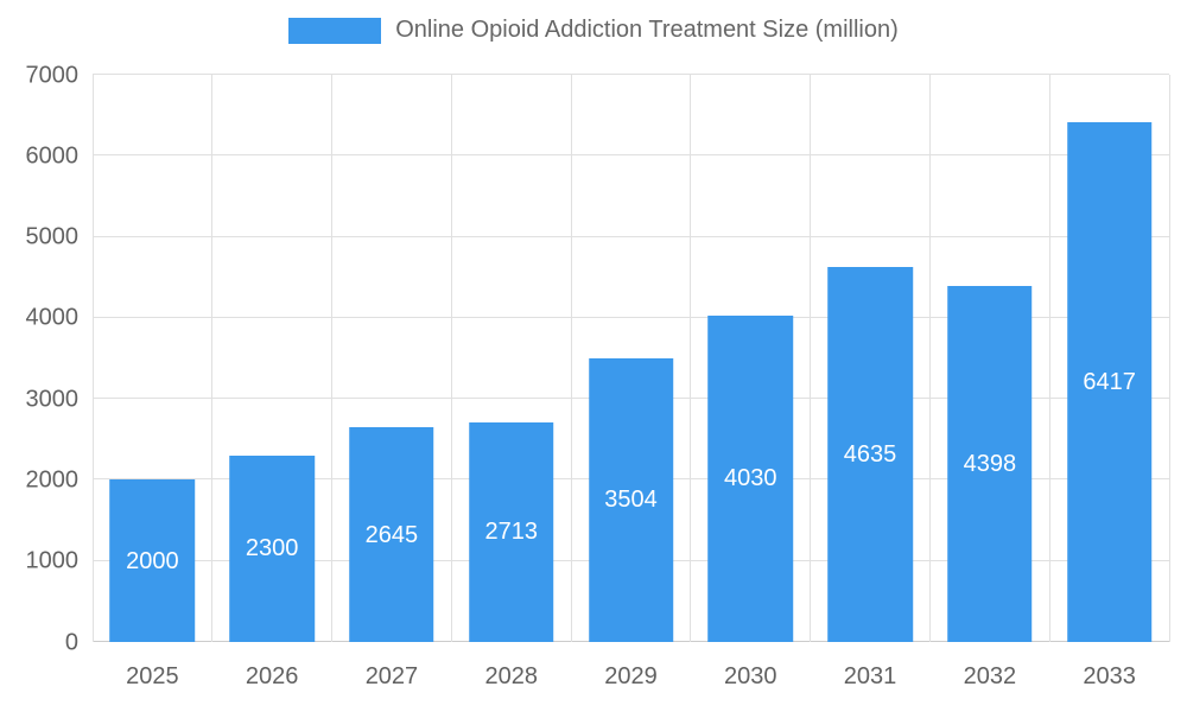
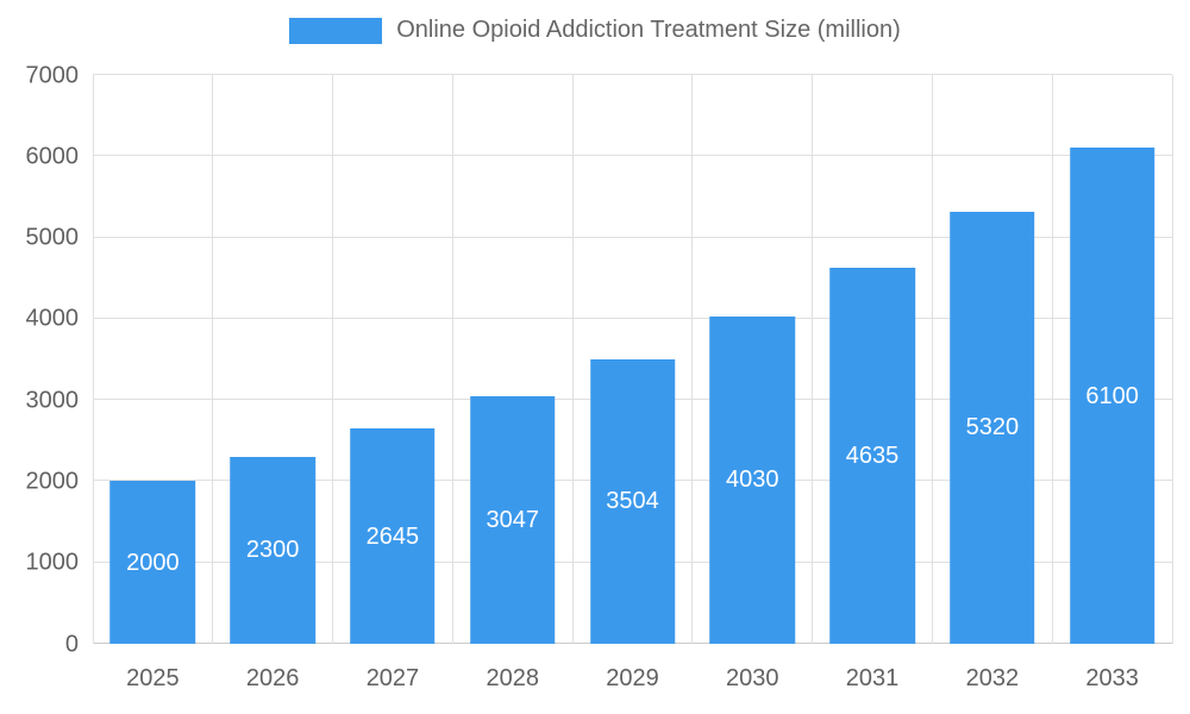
2028: 2713 -> 3047
2032: 4398 -> 5320
2033: 6417 -> 6100
